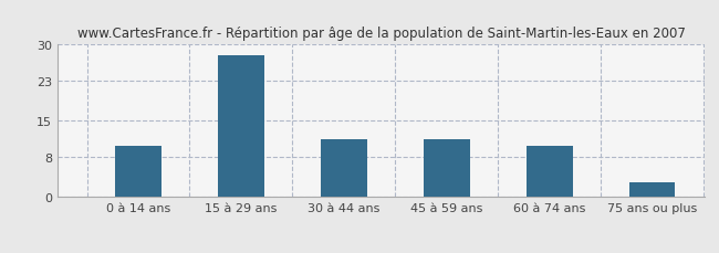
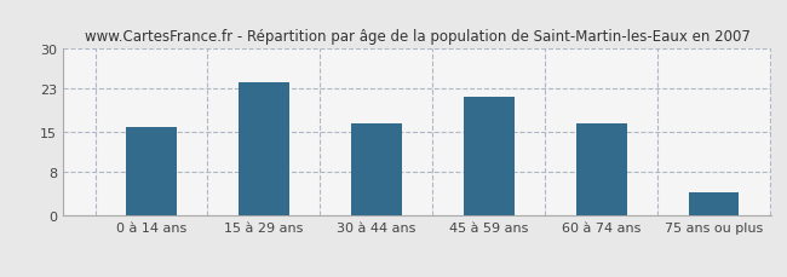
0 à 14 ans: 10.0 -> 16.0
15 à 29 ans: 28.0 -> 24.1
30 à 44 ans: 11.5 -> 16.6
45 à 59 ans: 11.5 -> 21.4
60 à 74 ans: 10.0 -> 16.6
75 ans ou plus: 3.0 -> 4.3
